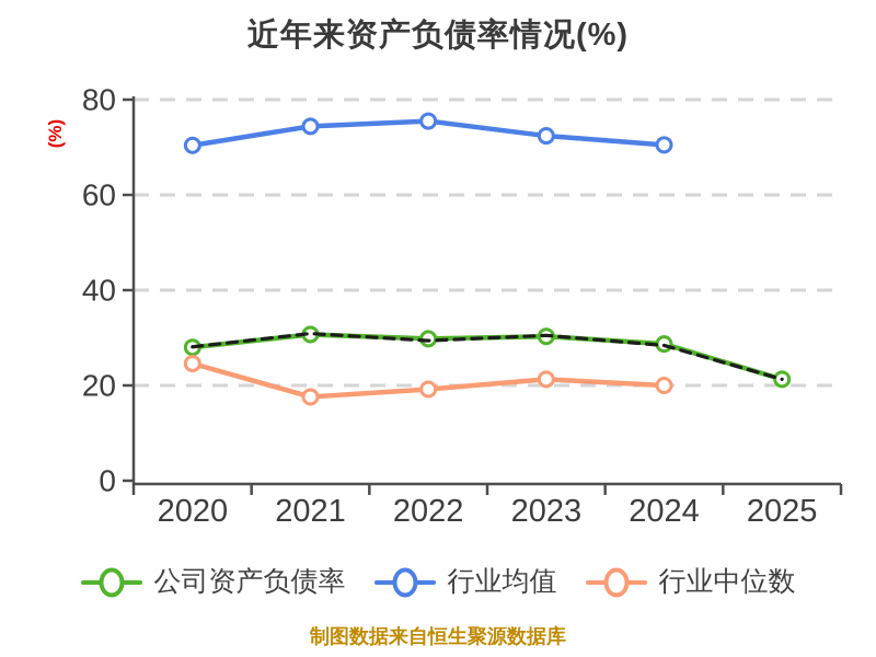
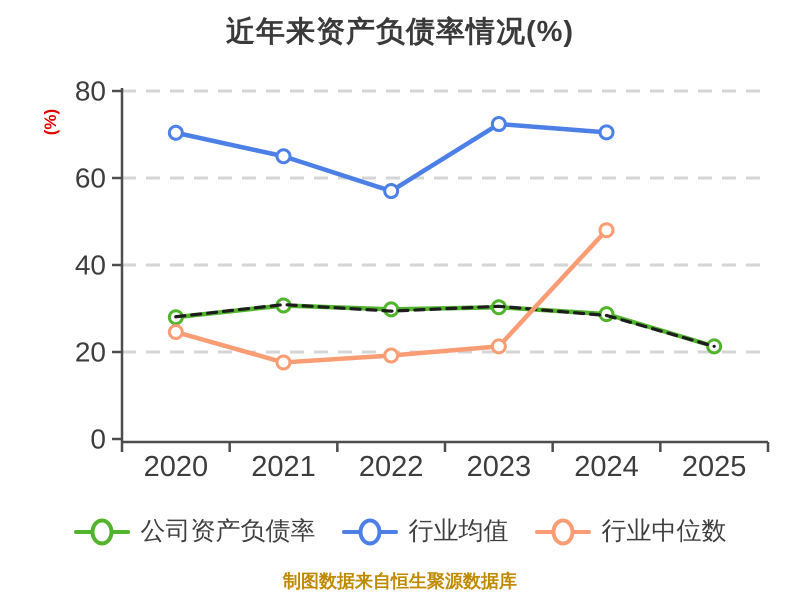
行业均值/2021: 74 -> 65
行业均值/2022: 76 -> 57
行业中位数/2024: 20 -> 48
